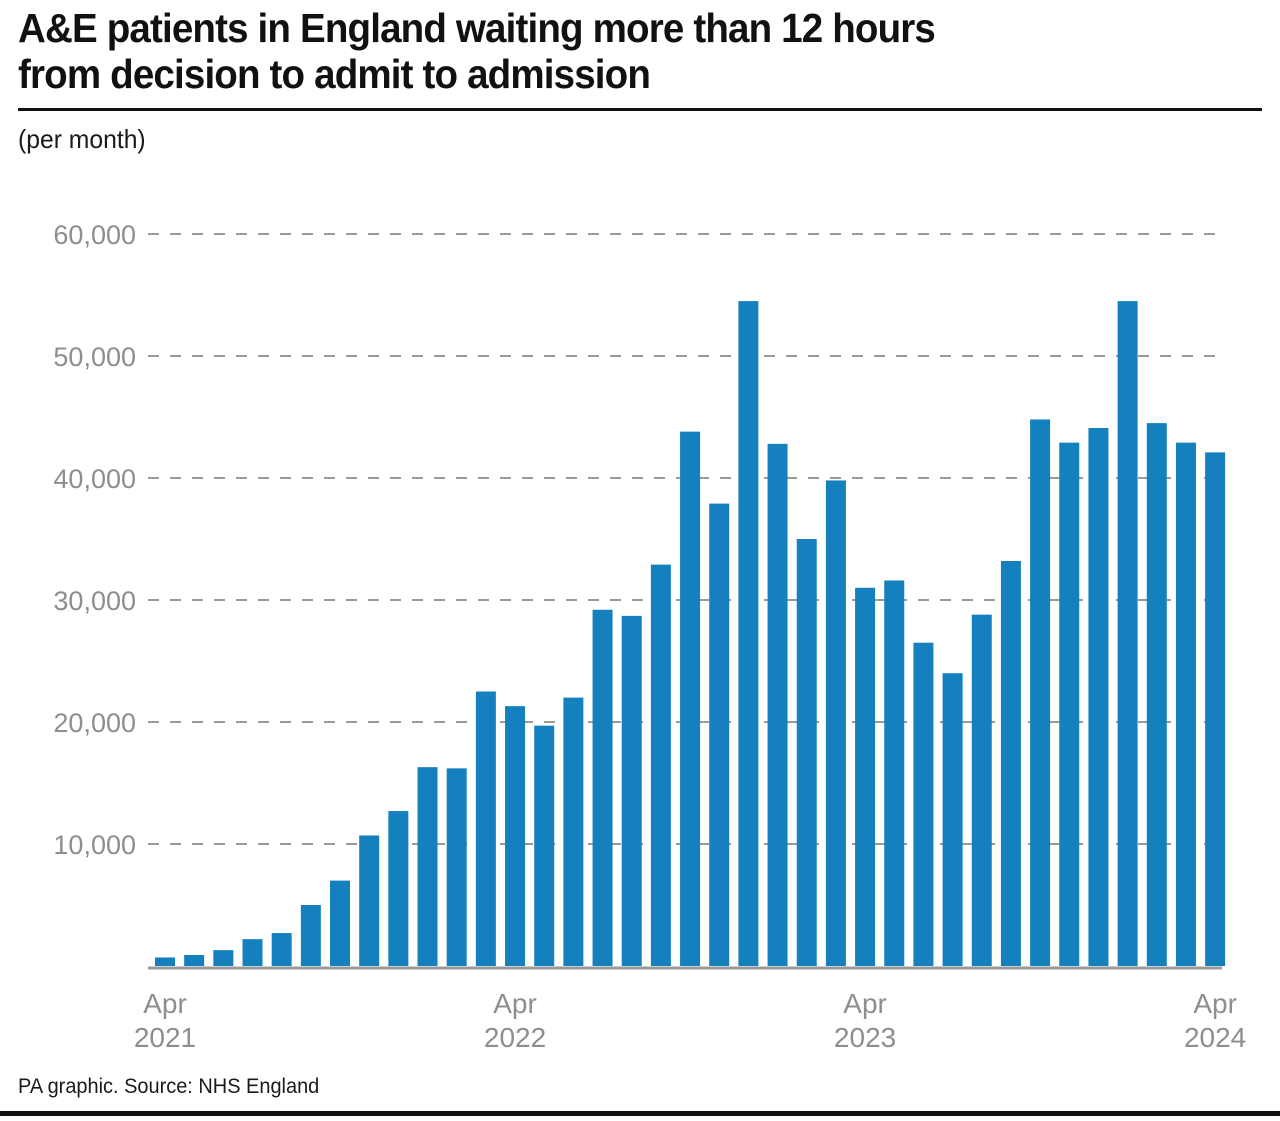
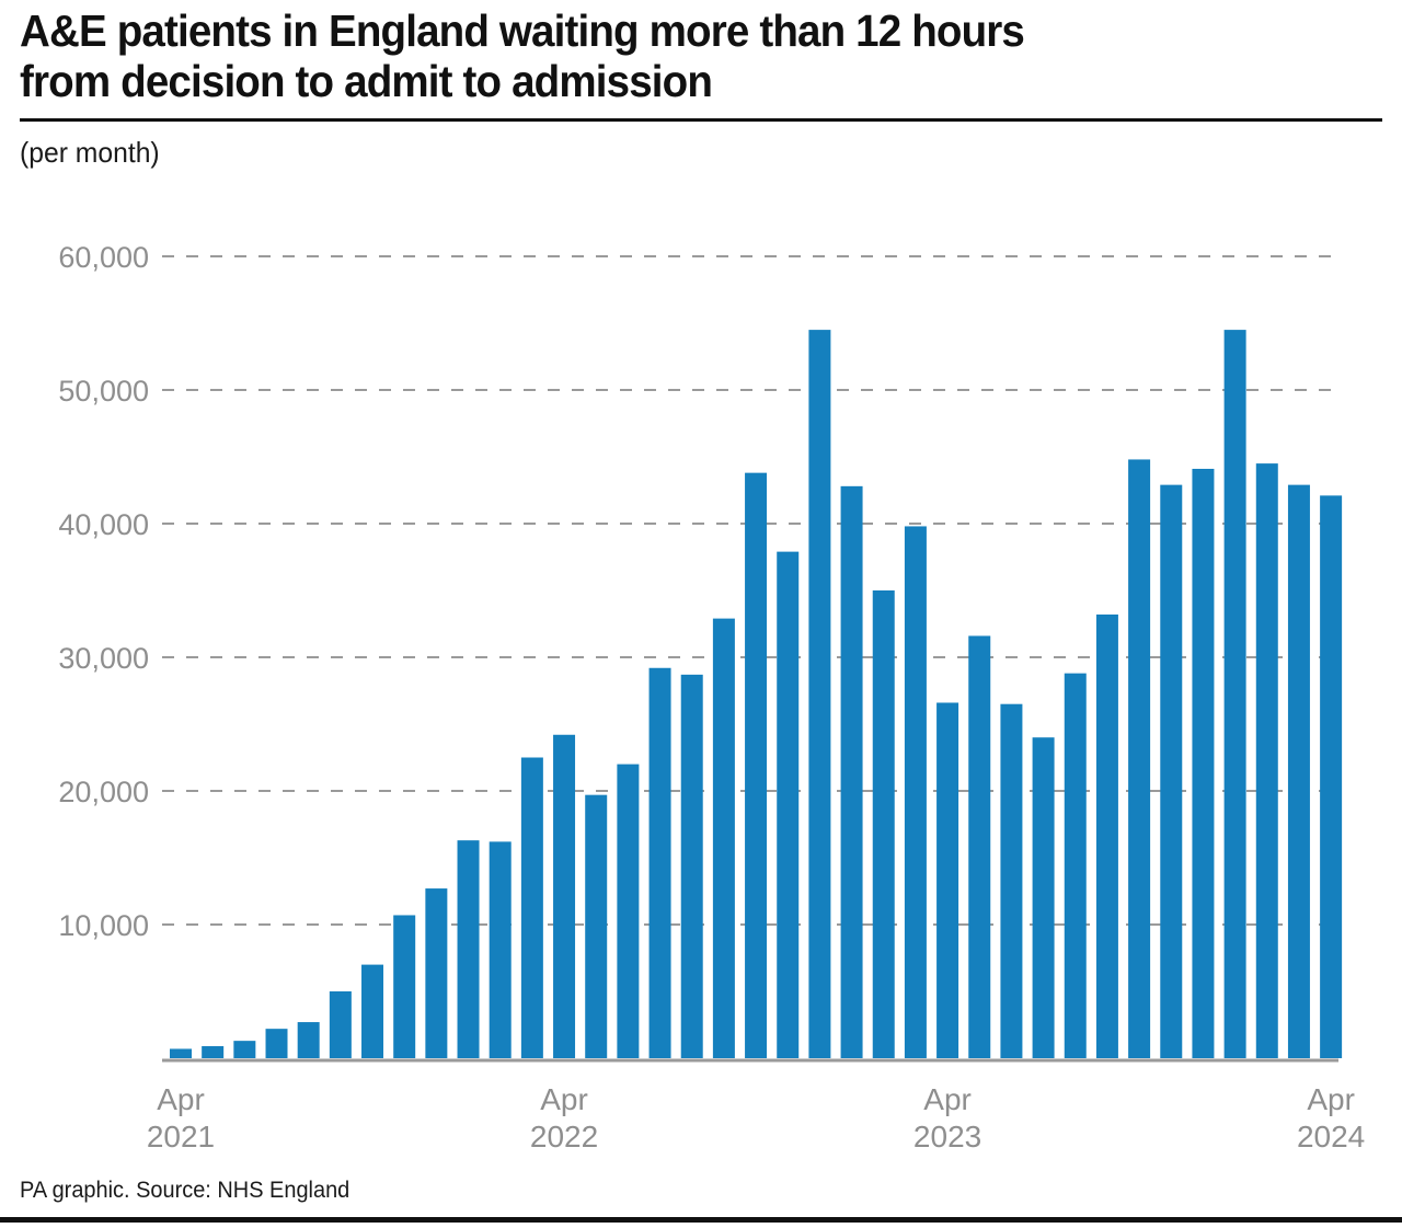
Apr 2022: 21300 -> 24200
Apr 2023: 31000 -> 26600
